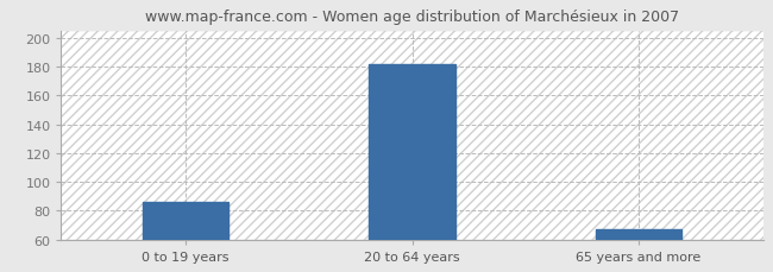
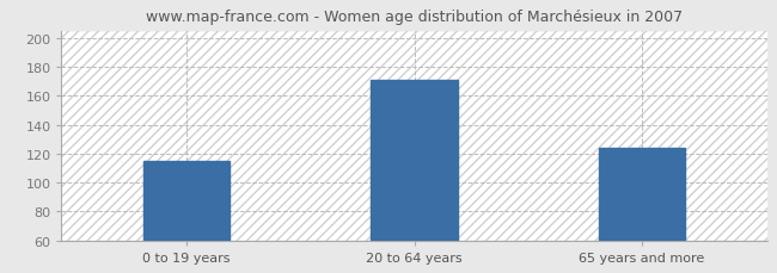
0 to 19 years: 86 -> 115
20 to 64 years: 182 -> 171
65 years and more: 67 -> 124
